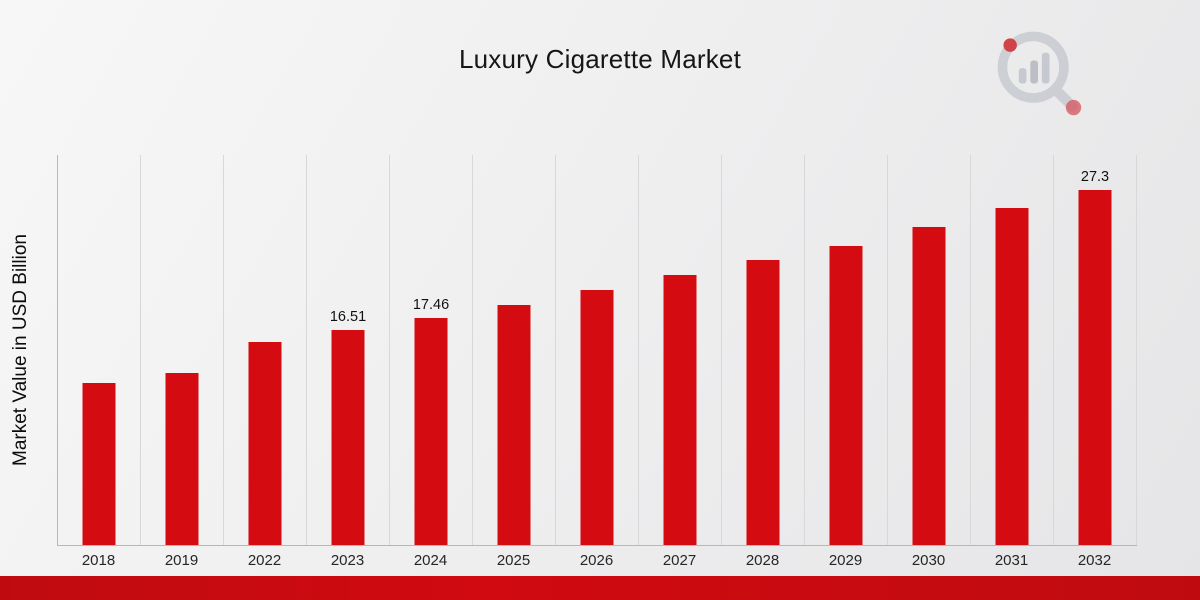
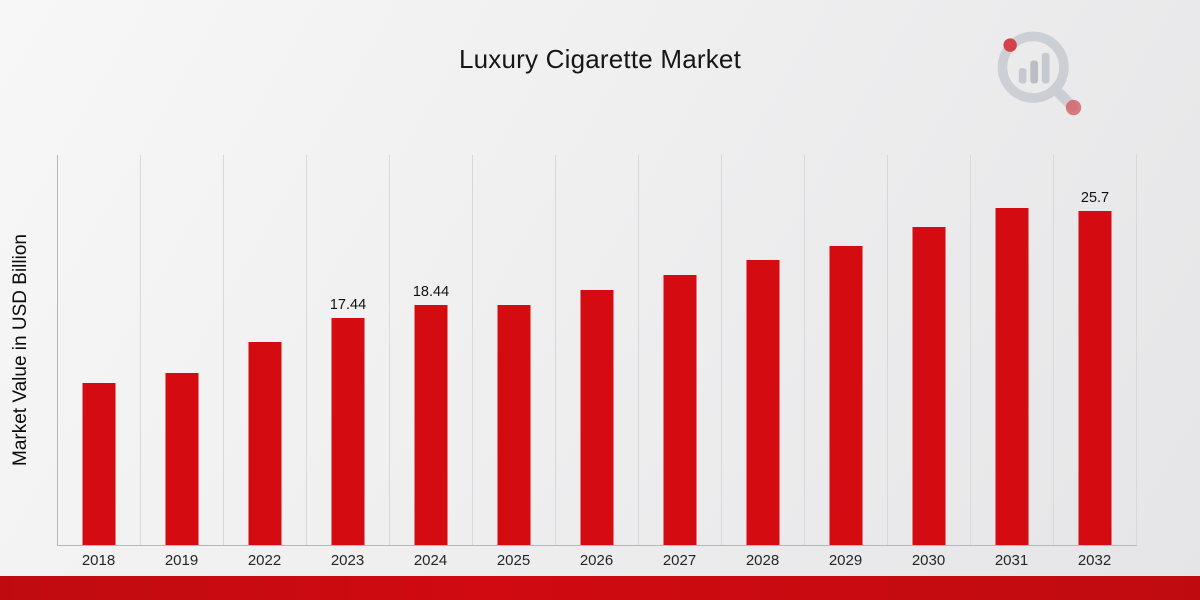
2023: 16.51 -> 17.44
2024: 17.46 -> 18.44
2032: 27.3 -> 25.7
